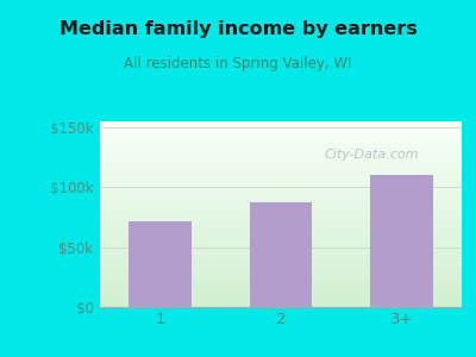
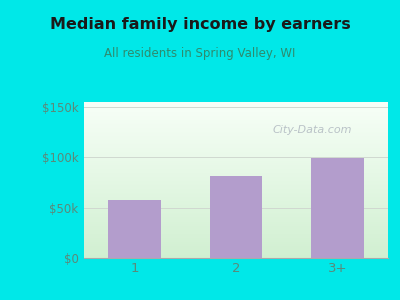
1: $72k -> $58k
2: $87k -> $81k
3+: $110k -> $99k
